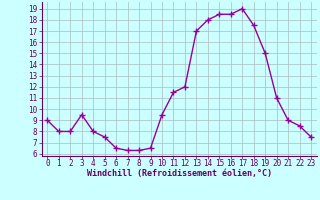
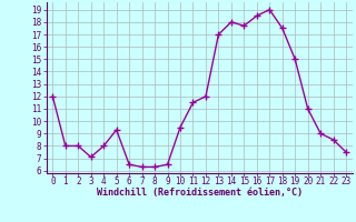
0: 9.0 -> 12.0
3: 9.5 -> 7.1
5: 7.5 -> 9.3
15: 18.5 -> 17.7
